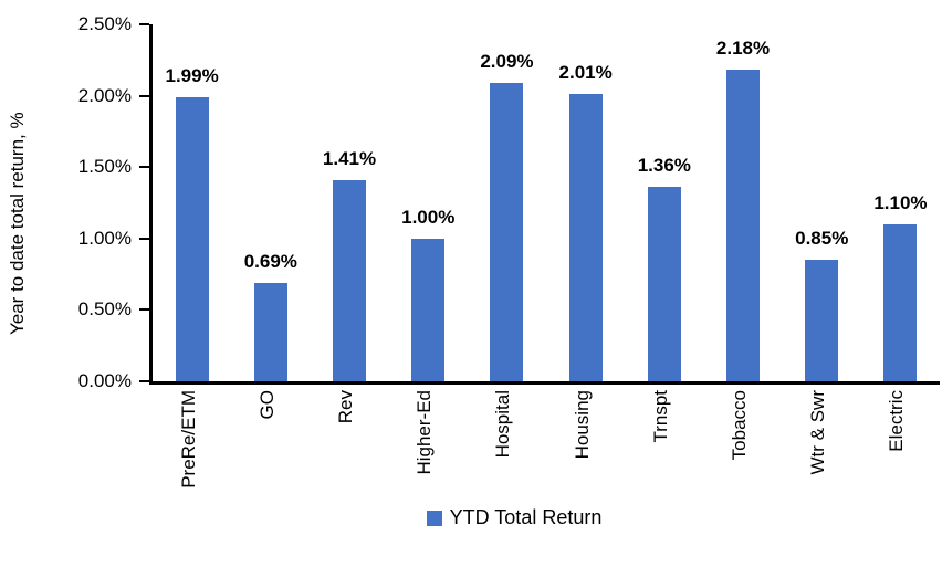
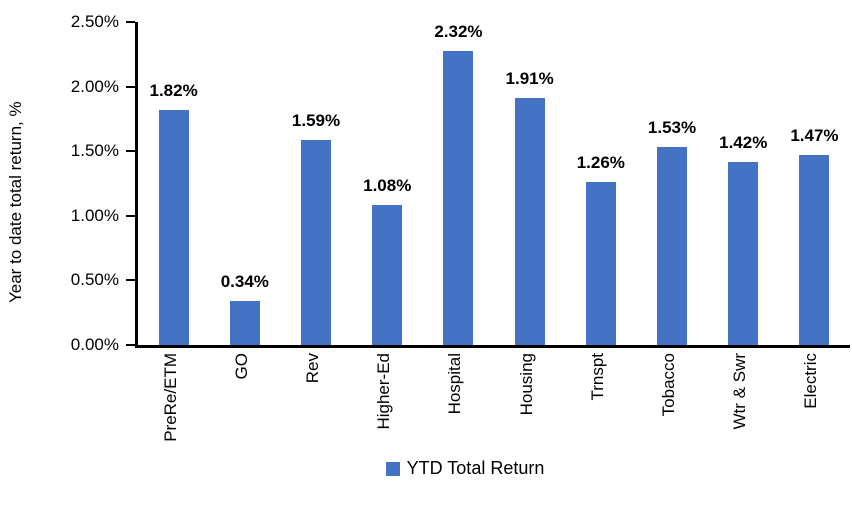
PreRe/ETM: 1.99% -> 1.82%
GO: 0.69% -> 0.34%
Rev: 1.41% -> 1.59%
Higher-Ed: 1.00% -> 1.08%
Hospital: 2.09% -> 2.32%
Housing: 2.01% -> 1.91%
Trnspt: 1.36% -> 1.26%
Tobacco: 2.18% -> 1.53%
Wtr & Swr: 0.85% -> 1.42%
Electric: 1.10% -> 1.47%
